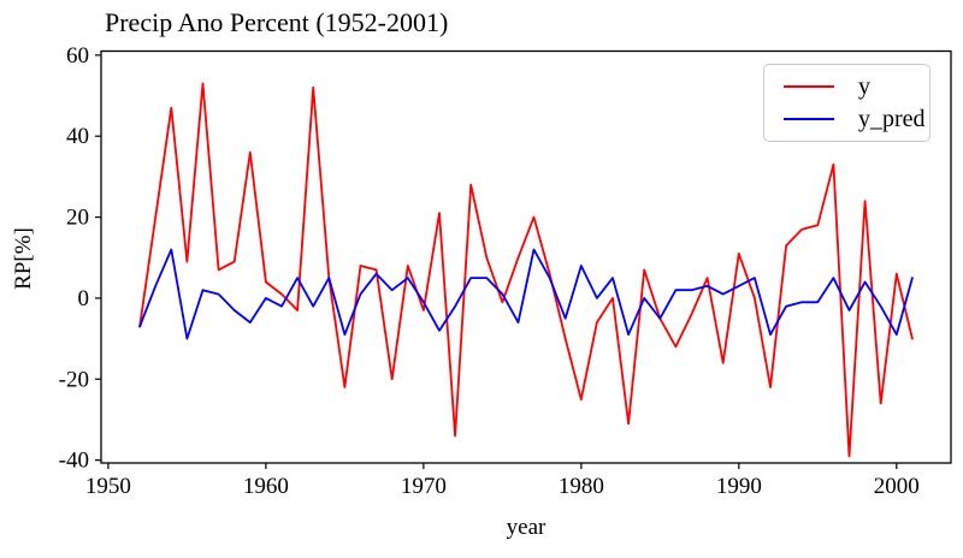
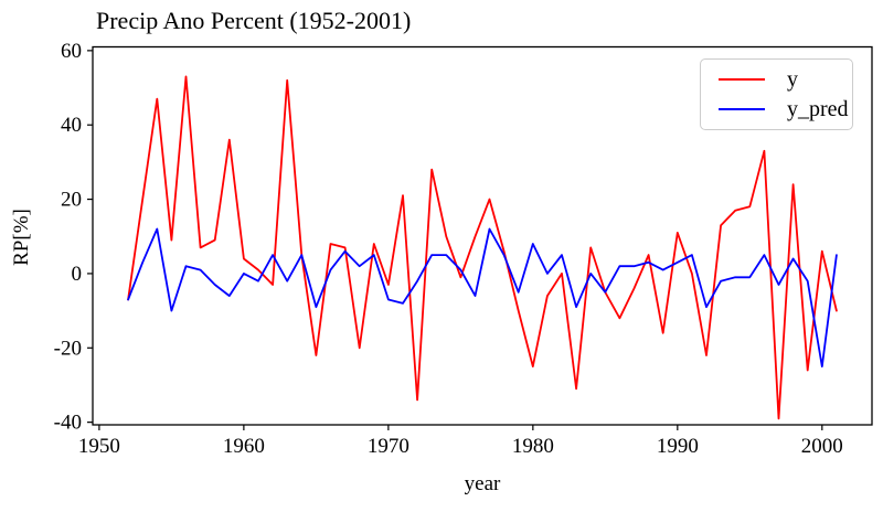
y_pred/1970: -1 -> -7
y_pred/2000: -9 -> -25
